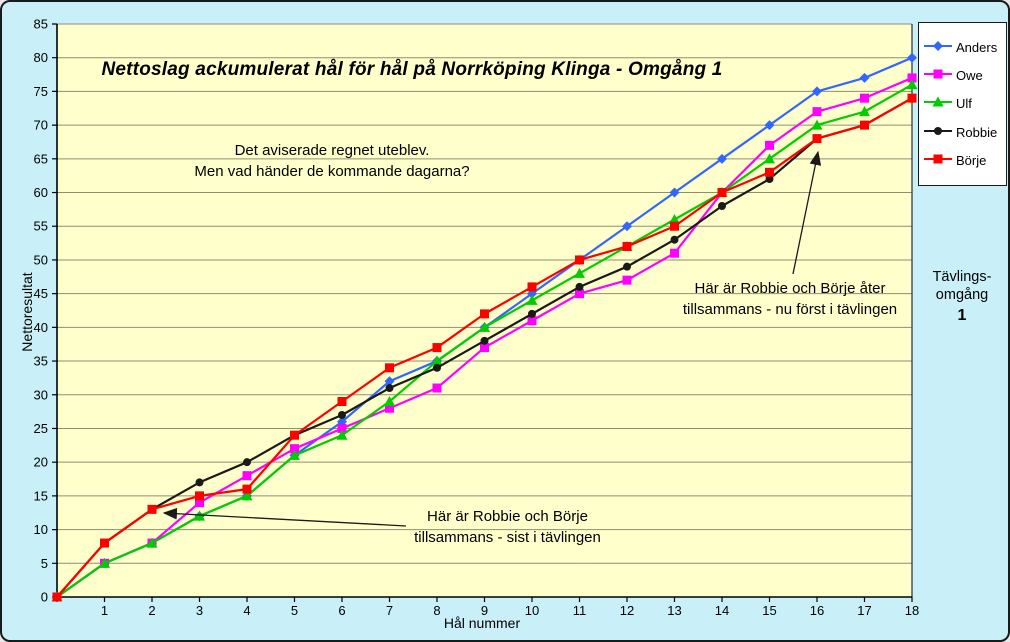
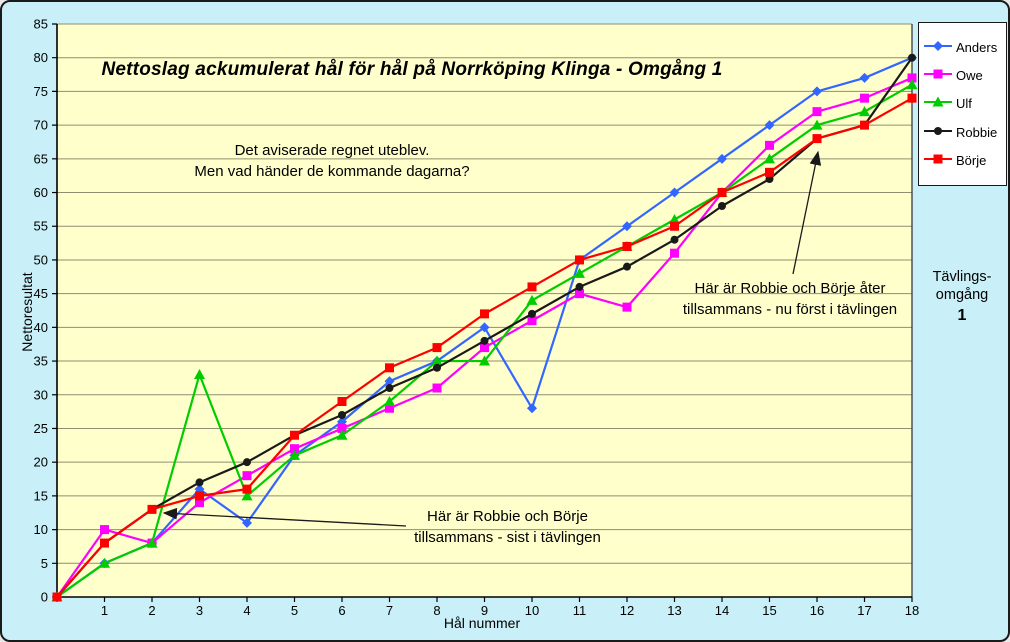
Owe/1: 5 -> 10
Anders/3: 12 -> 16
Ulf/3: 12 -> 33
Anders/4: 15 -> 11
Ulf/9: 40 -> 35
Anders/10: 45 -> 28
Owe/12: 47 -> 43
Robbie/18: 74 -> 80
